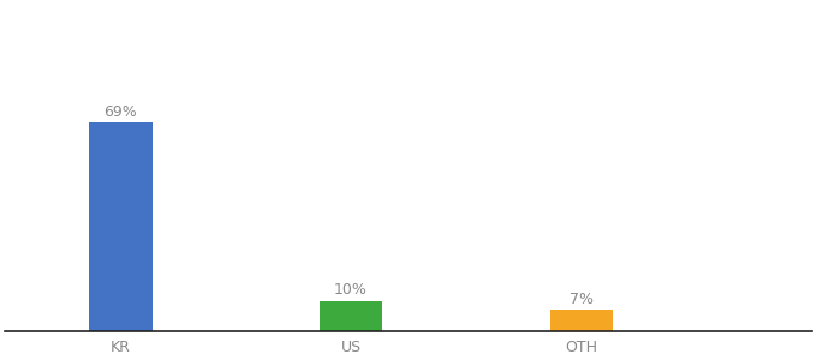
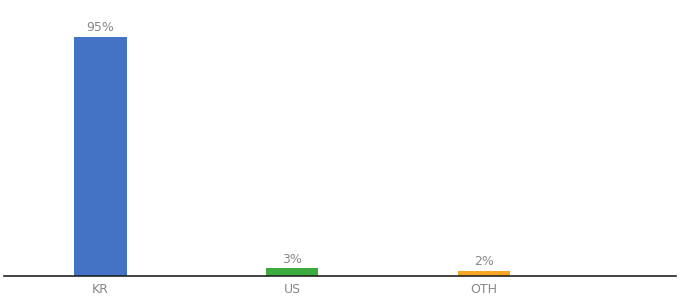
KR: 69% -> 95%
US: 10% -> 3%
OTH: 7% -> 2%
